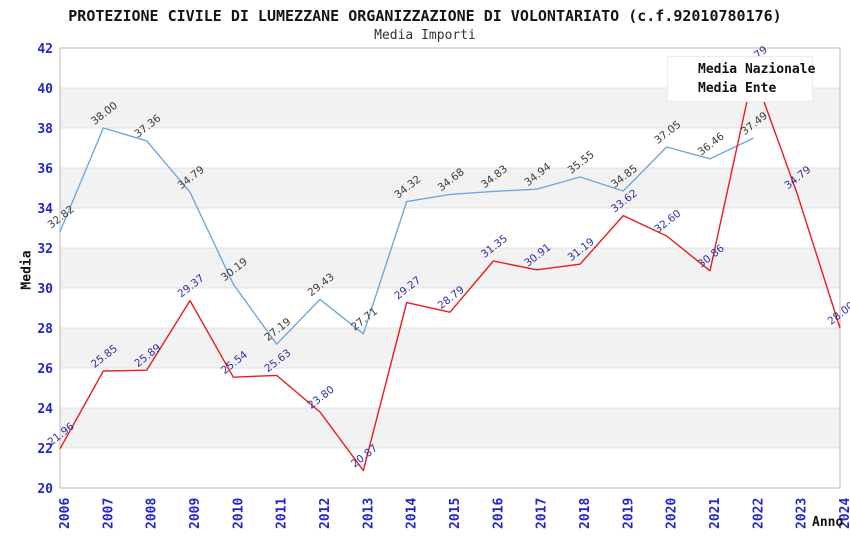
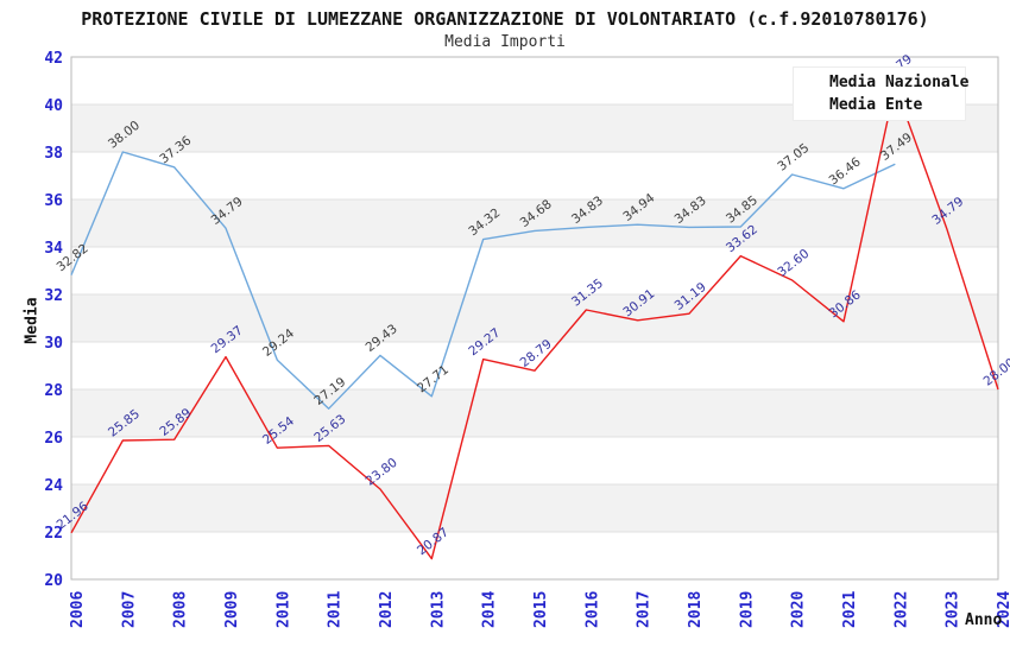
Media Nazionale/2010: 30.19 -> 29.24
Media Nazionale/2018: 35.55 -> 34.83
